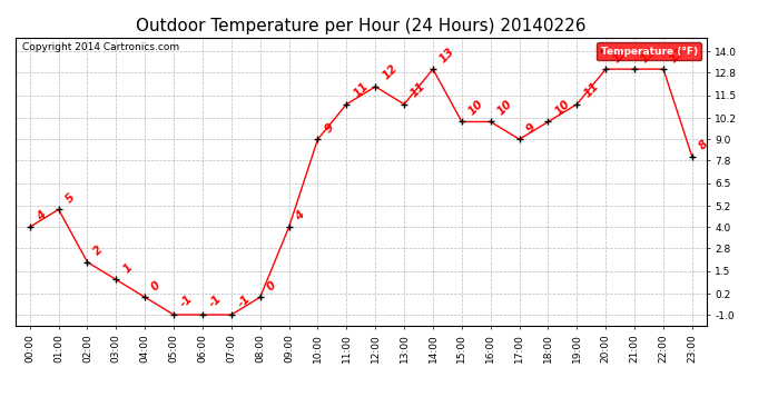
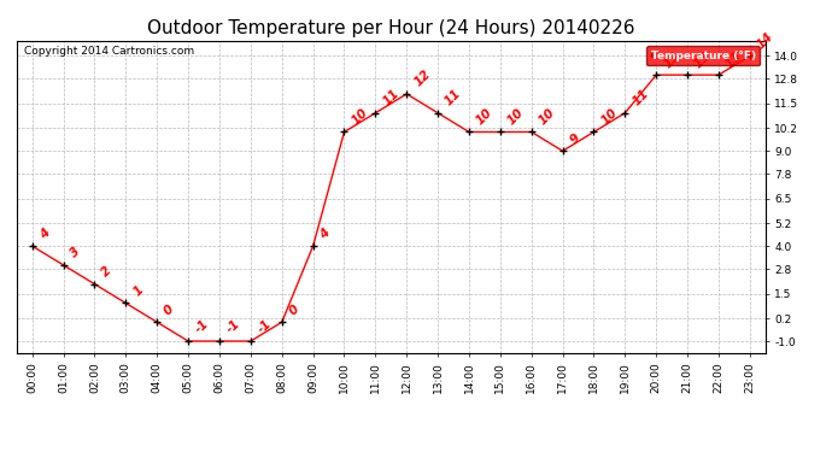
01:00: 5 -> 3
10:00: 9 -> 10
14:00: 13 -> 10
23:00: 8 -> 14
